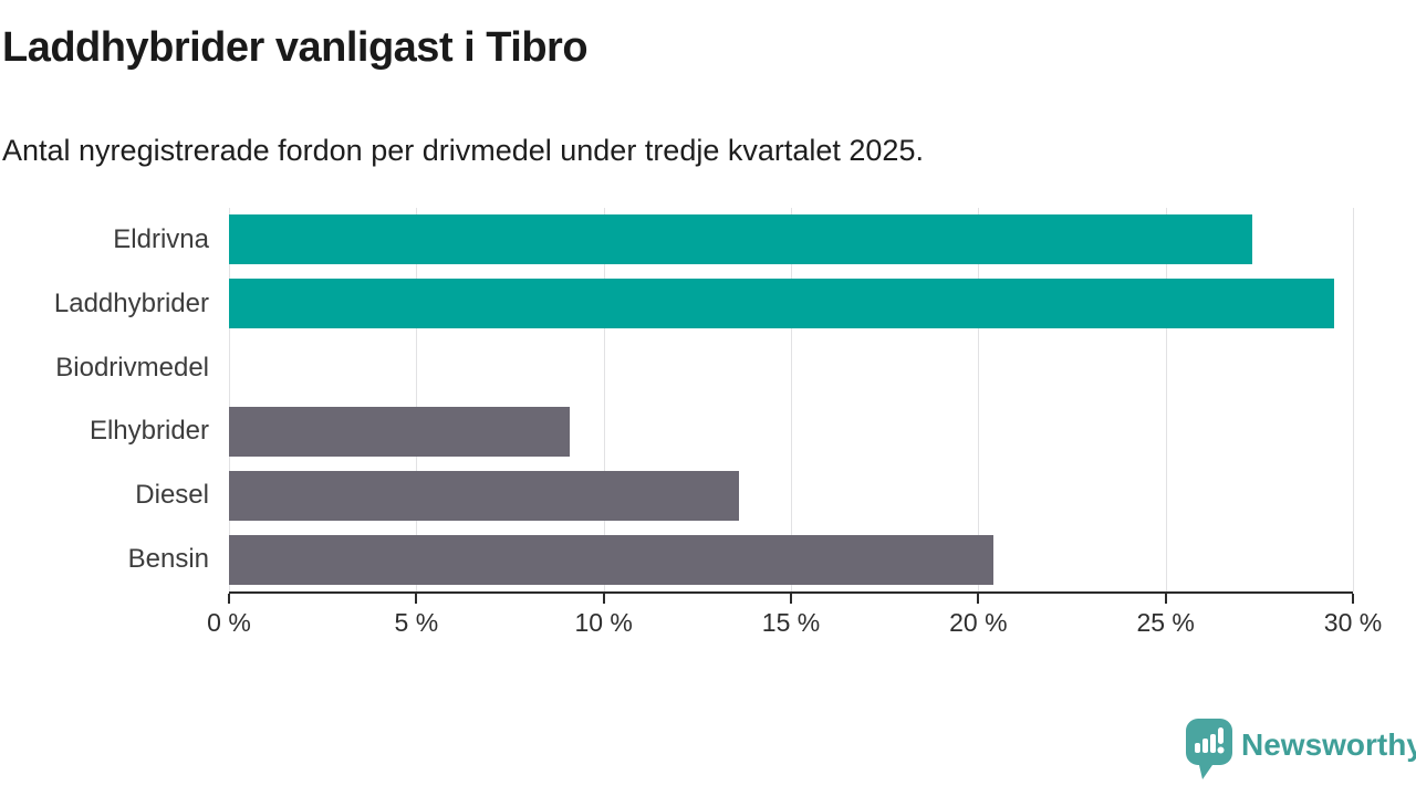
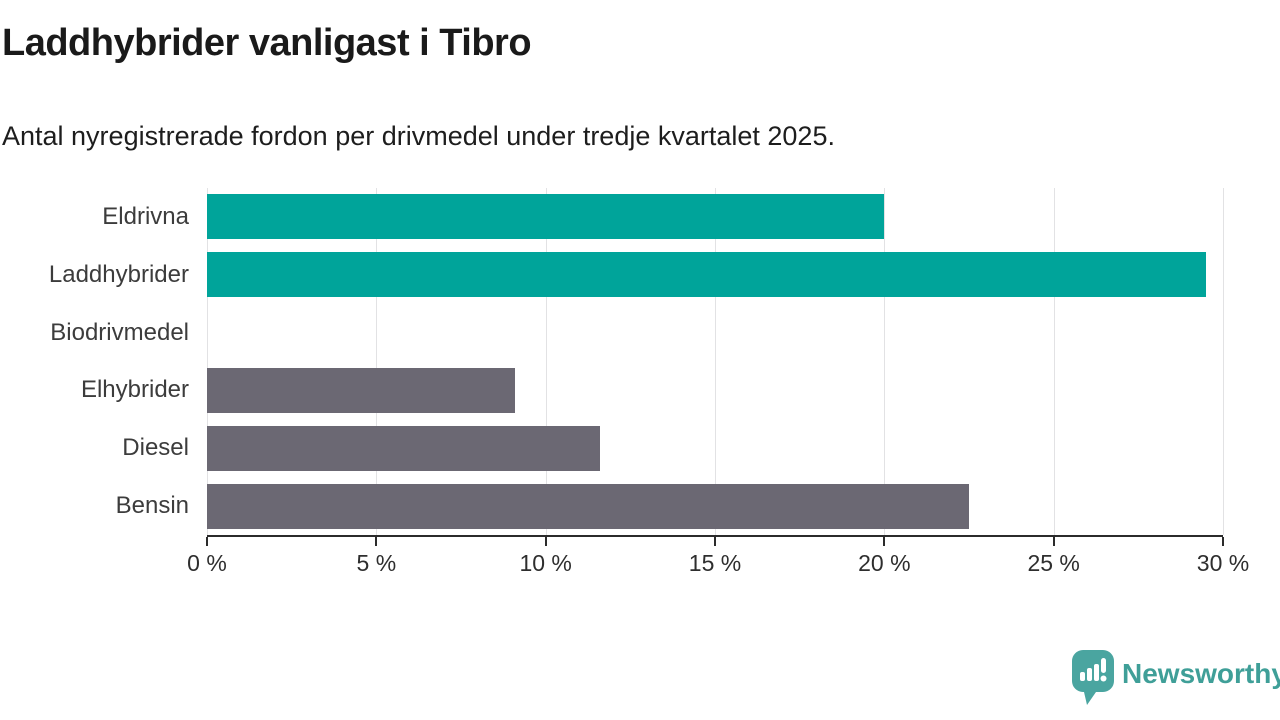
Eldrivna: 27.3% -> 20.0%
Diesel: 13.6% -> 11.6%
Bensin: 20.4% -> 22.5%
